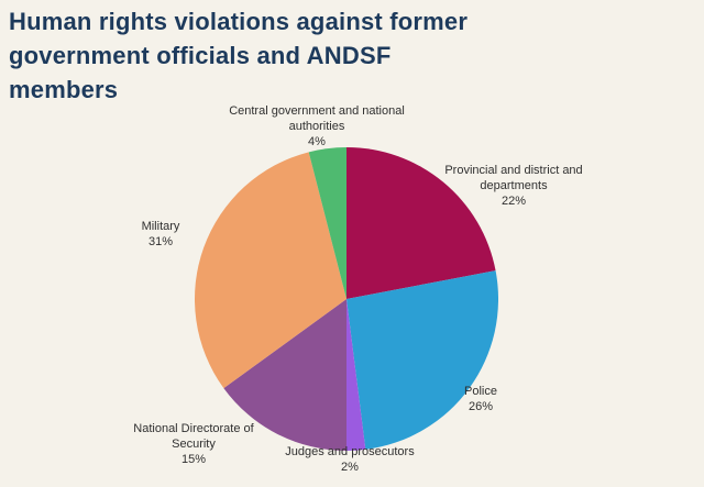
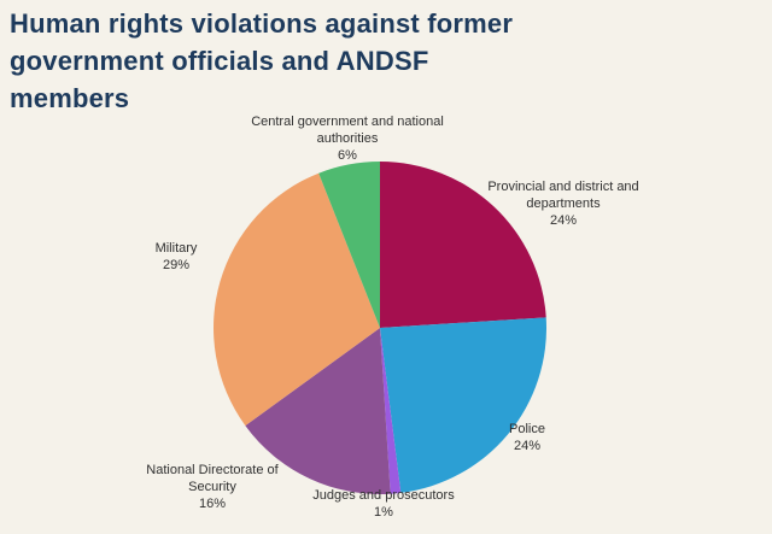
Provincial and district and departments: 22% -> 24%
Police: 26% -> 24%
Judges and prosecutors: 2% -> 1%
National Directorate of Security: 15% -> 16%
Military: 31% -> 29%
Central government and national authorities: 4% -> 6%
